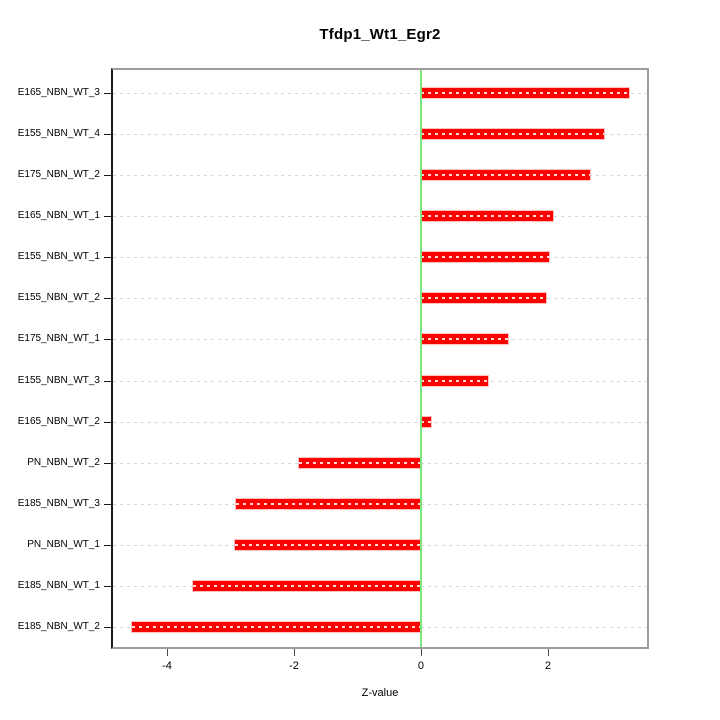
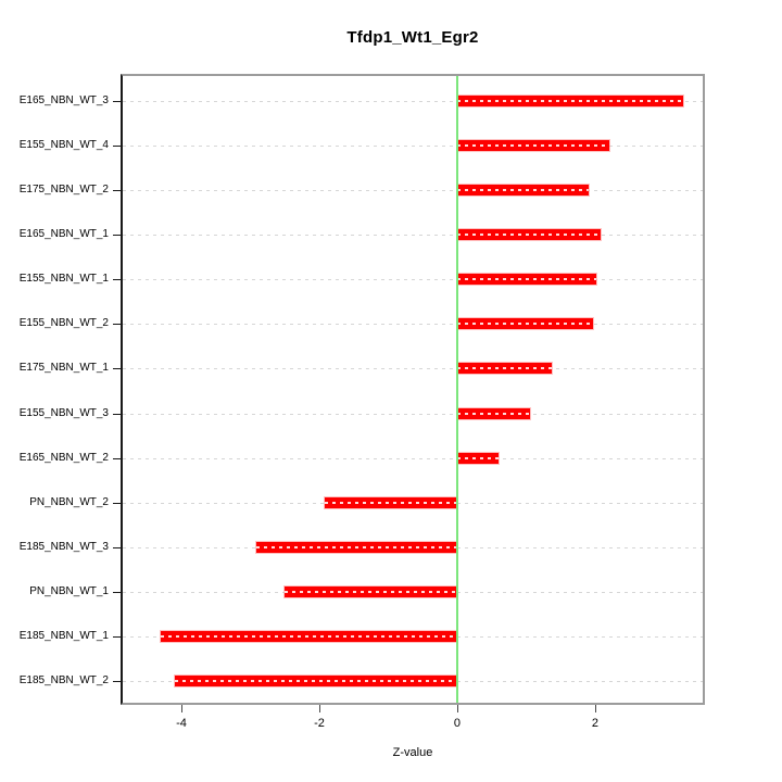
E155_NBN_WT_4: 2.9 -> 2.2
E175_NBN_WT_2: 2.7 -> 1.9
E165_NBN_WT_2: 0.2 -> 0.6
PN_NBN_WT_1: -2.9 -> -2.5
E185_NBN_WT_1: -3.6 -> -4.3
E185_NBN_WT_2: -4.5 -> -4.1
